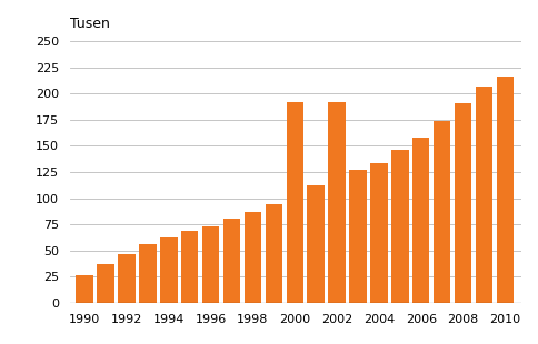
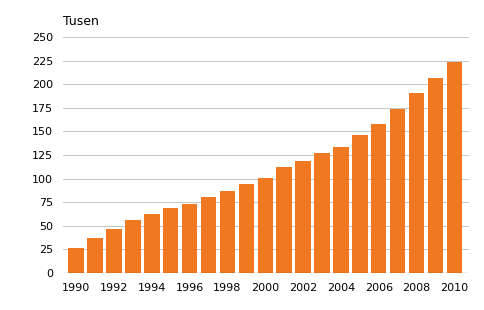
2000: 192 -> 101
2002: 192 -> 119
2010: 216 -> 224
